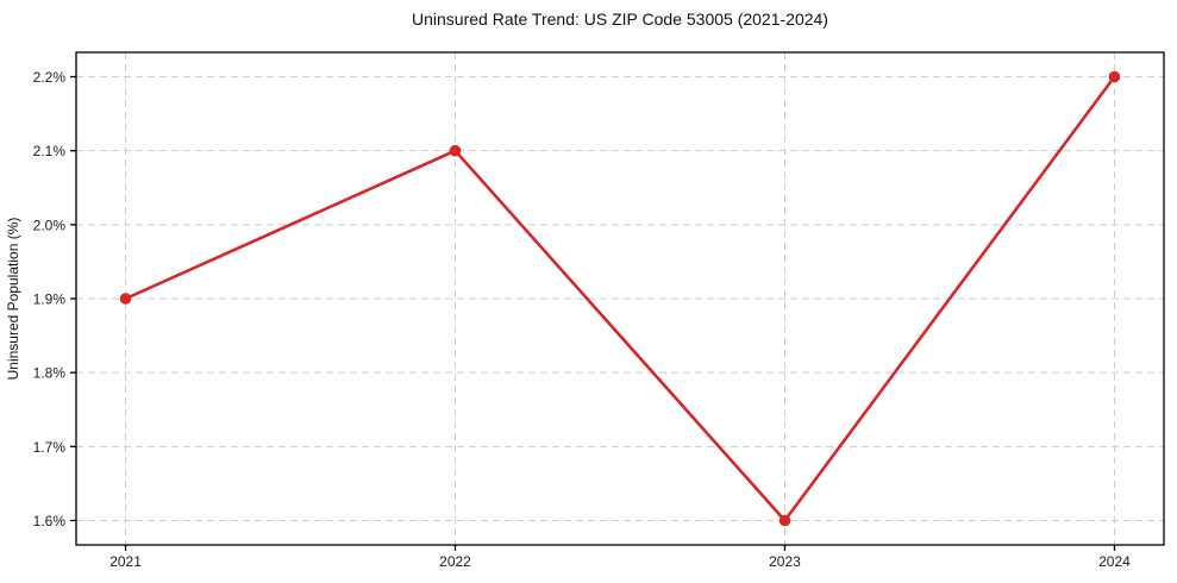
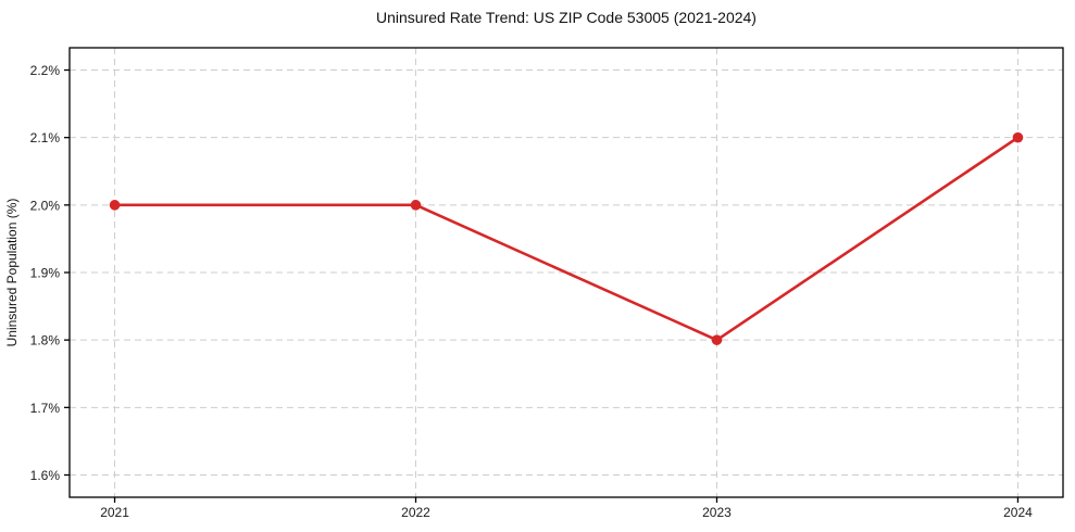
2021: 1.9% -> 2.0%
2022: 2.1% -> 2.0%
2023: 1.6% -> 1.8%
2024: 2.2% -> 2.1%
